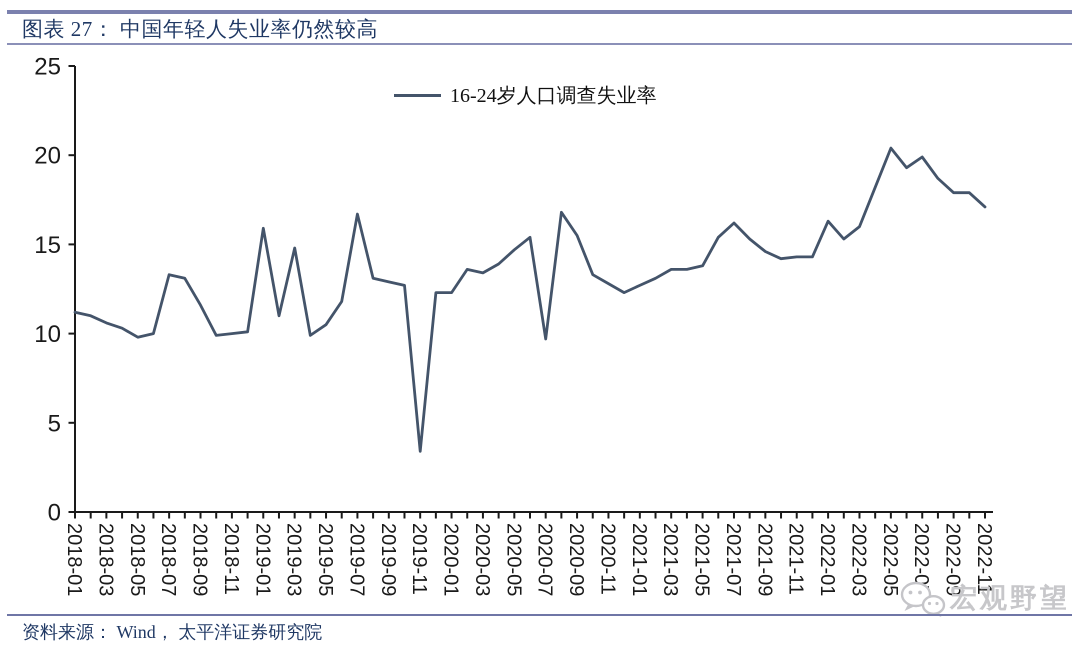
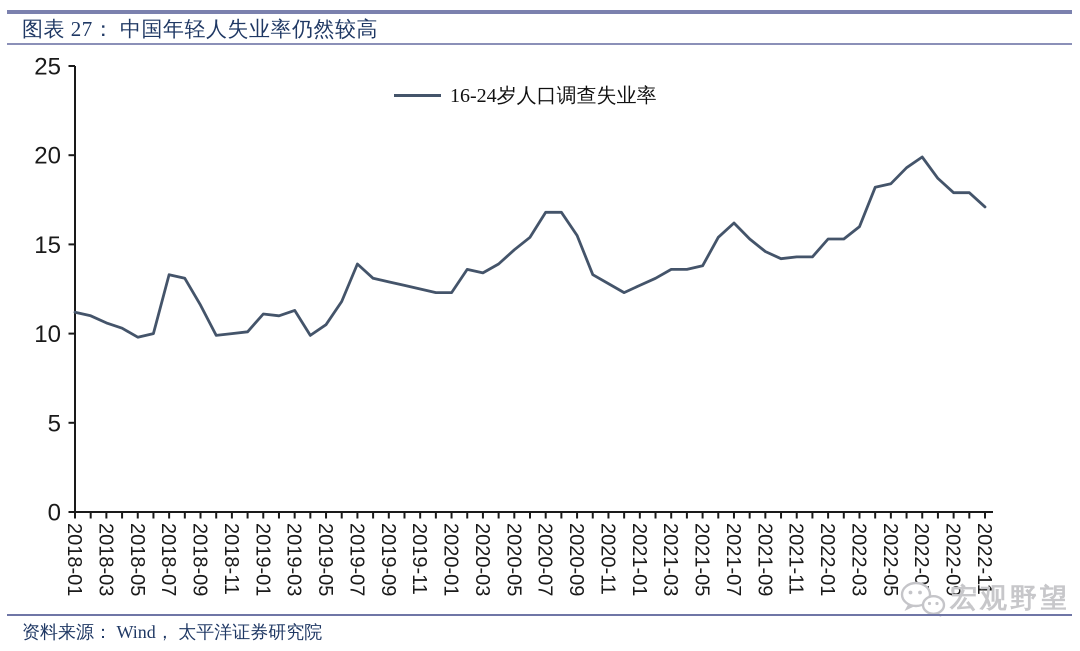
2019-01: 15.9 -> 11.1
2019-03: 14.8 -> 11.3
2019-07: 16.7 -> 13.9
2019-11: 3.4 -> 12.5
2020-07: 9.7 -> 16.8
2022-01: 16.3 -> 15.3
2022-05: 20.4 -> 18.4
